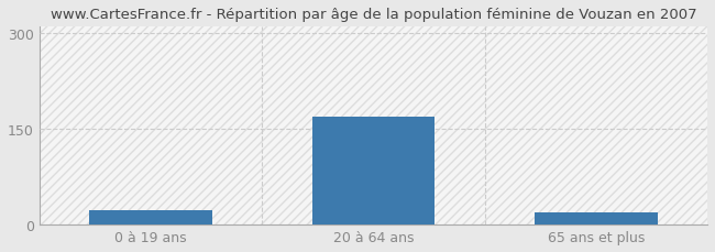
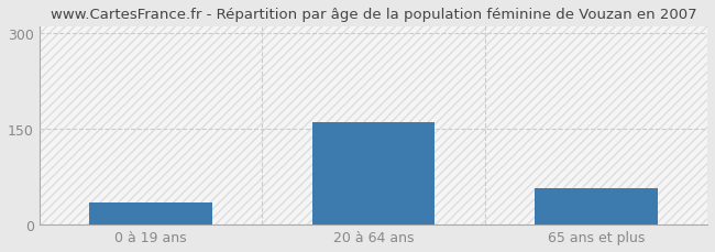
0 à 19 ans: 22 -> 34
20 à 64 ans: 170 -> 160
65 ans et plus: 20 -> 58
